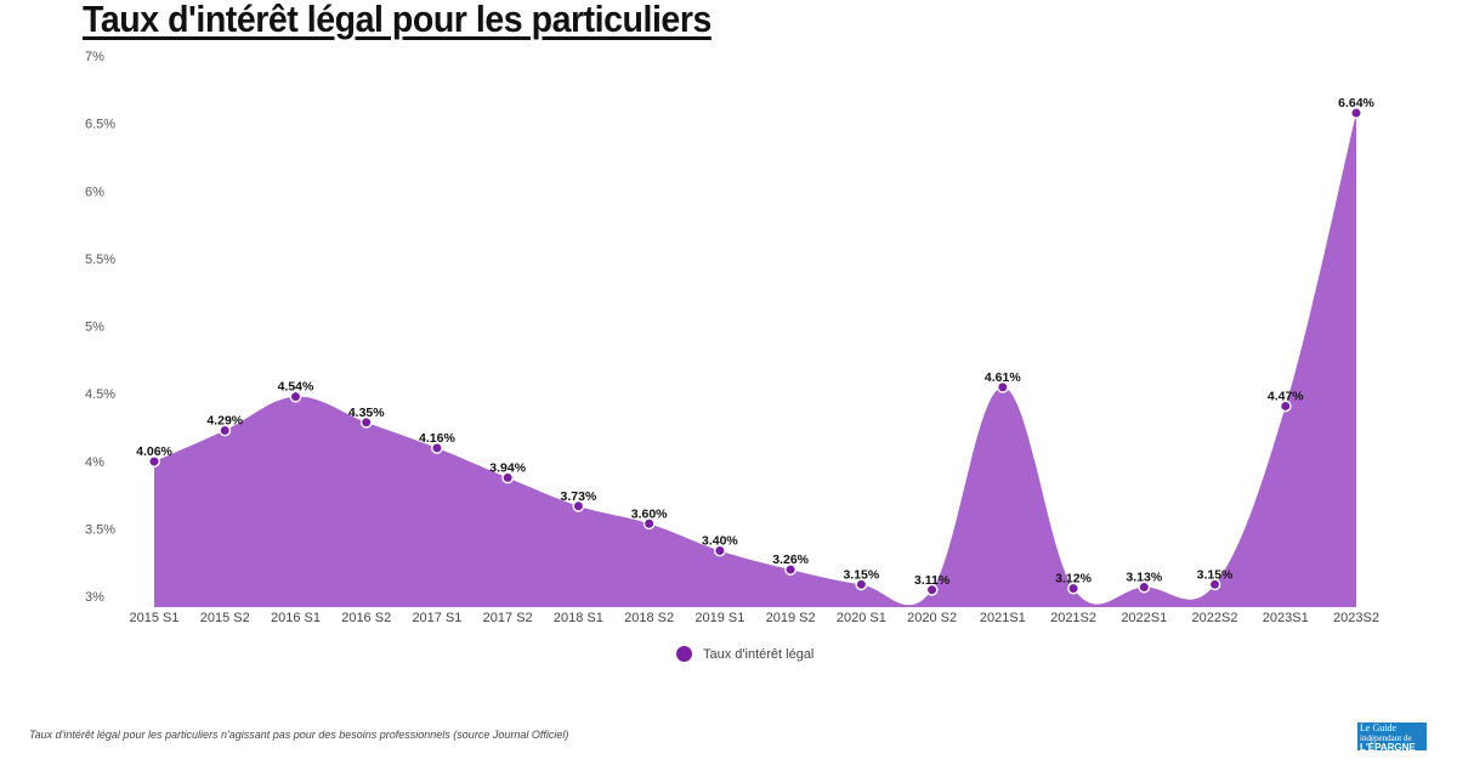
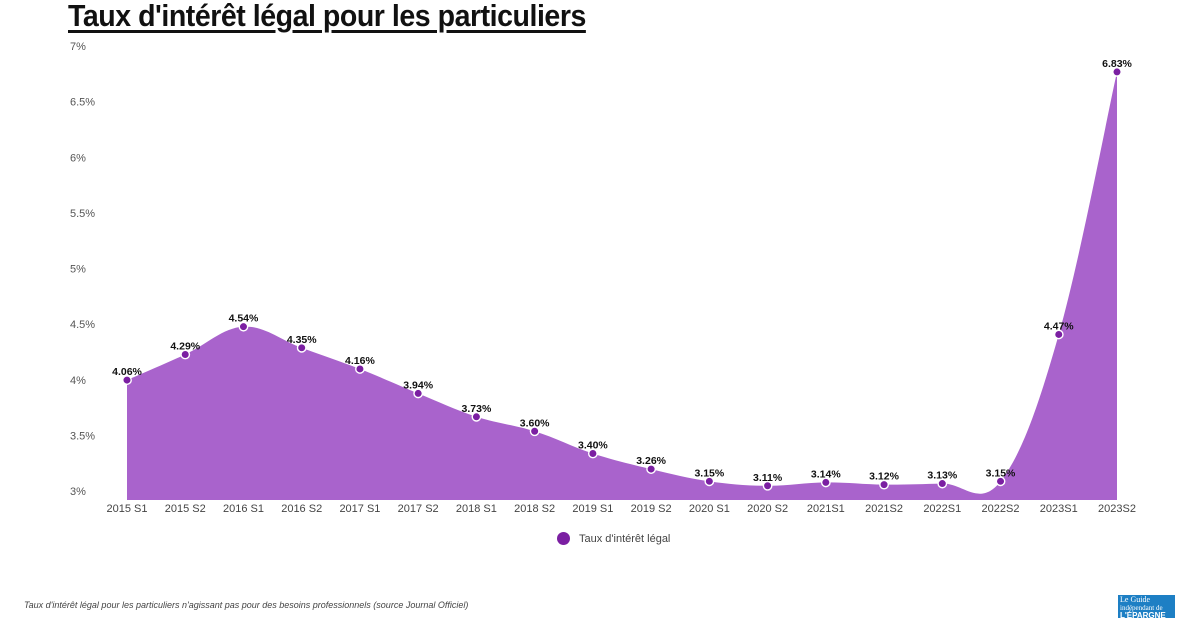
2021S1: 4.61% -> 3.14%
2023S2: 6.64% -> 6.83%
